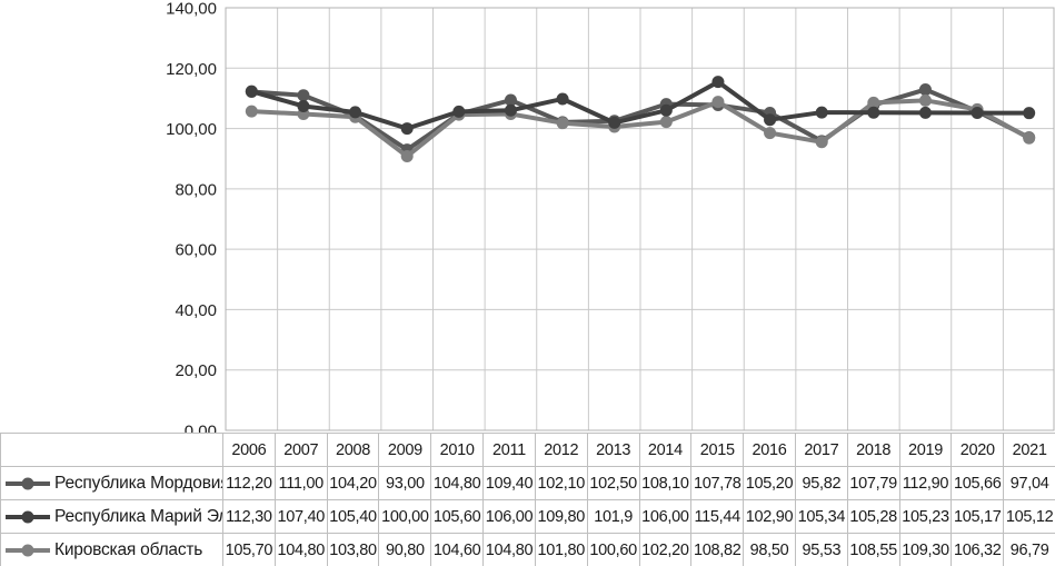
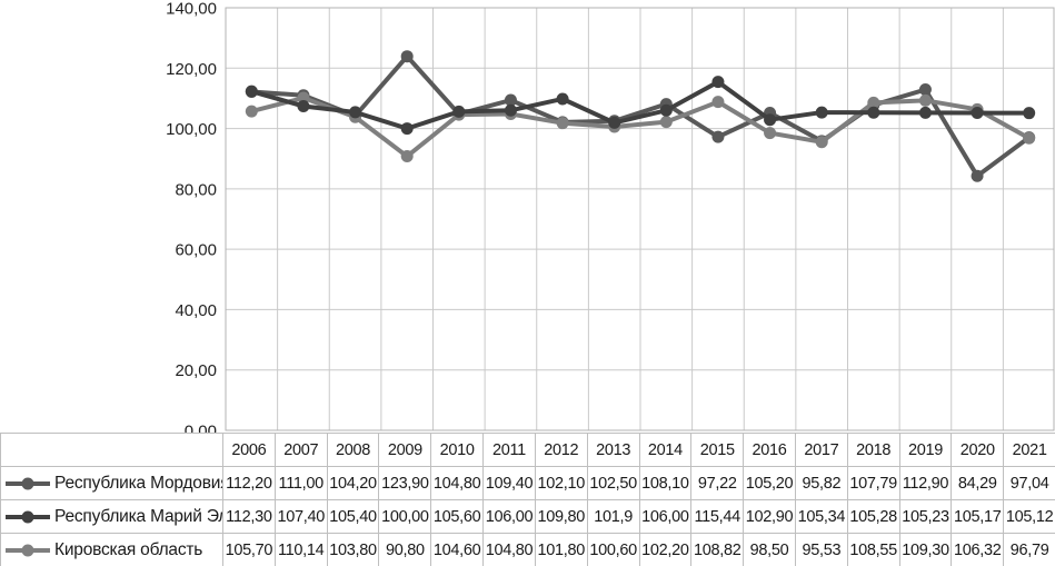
Кировская область/2007: 104,80 -> 110,14
Республика Мордовия/2009: 93,00 -> 123,90
Республика Мордовия/2015: 107,78 -> 97,22
Республика Мордовия/2020: 105,66 -> 84,29
